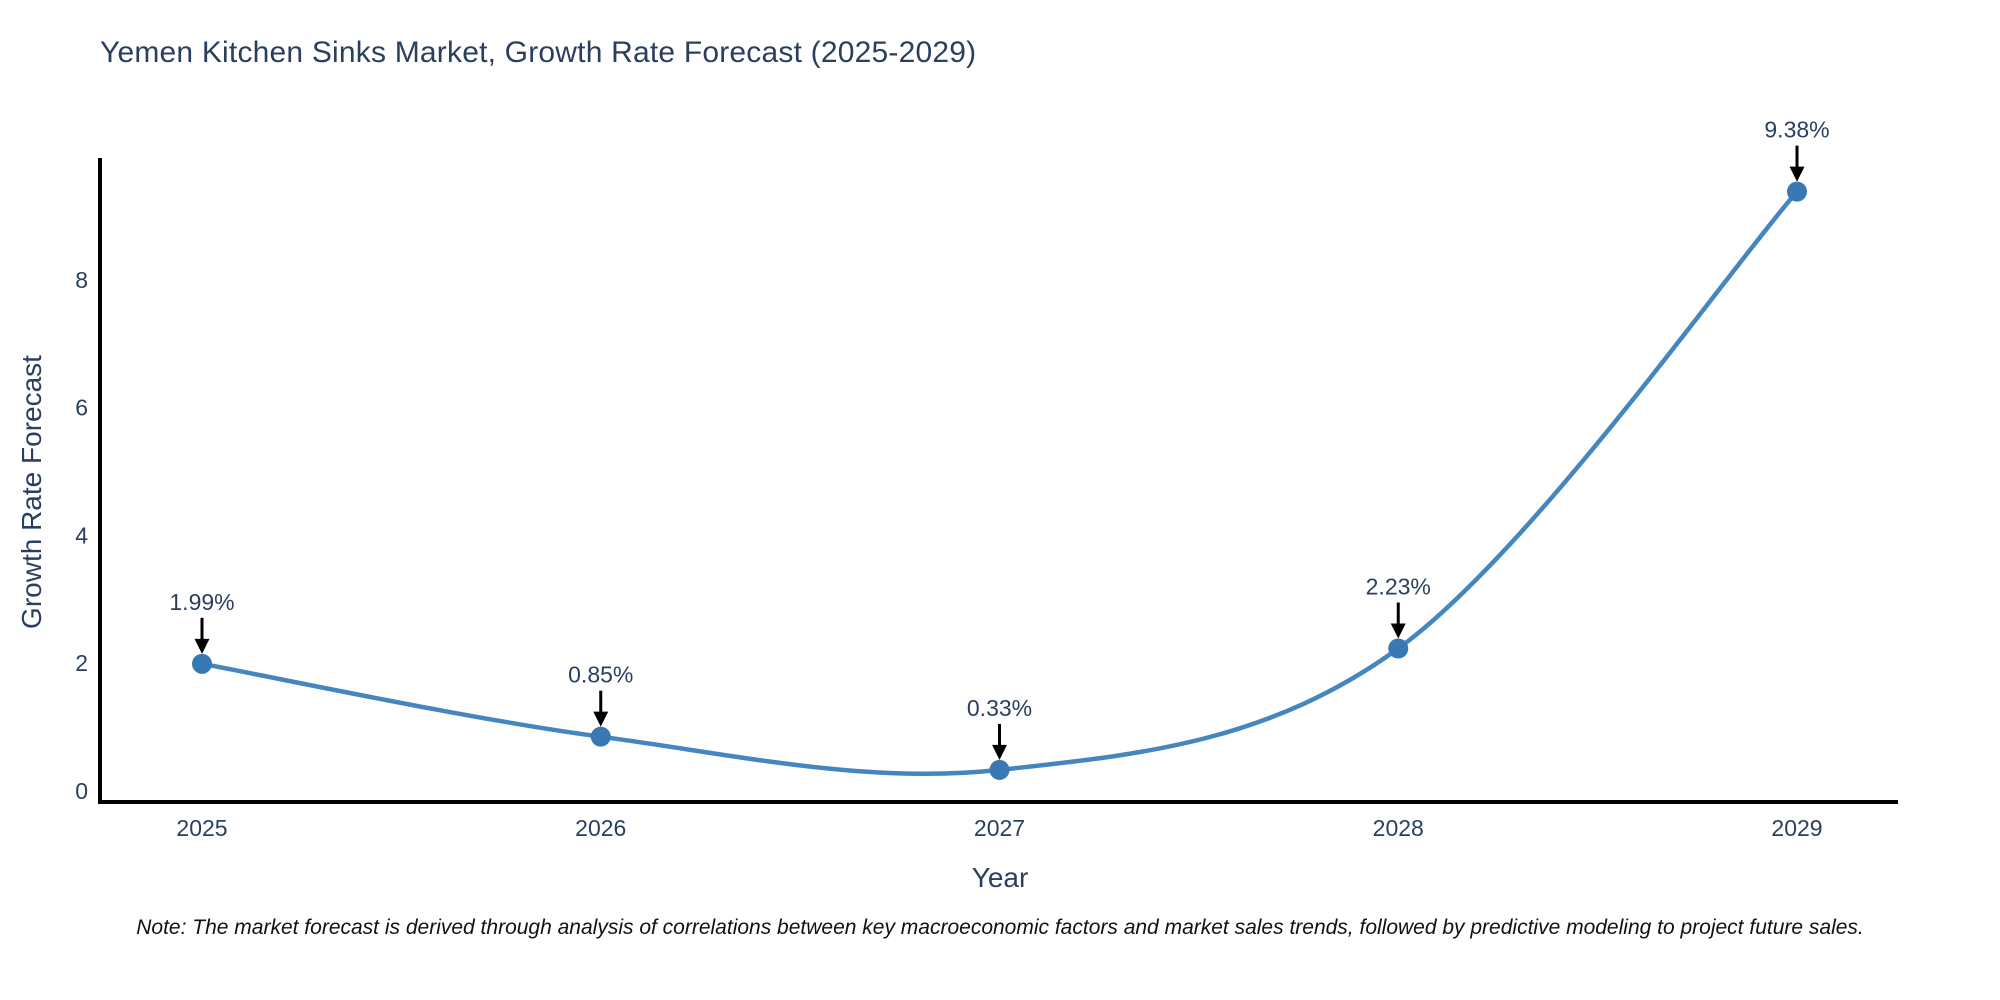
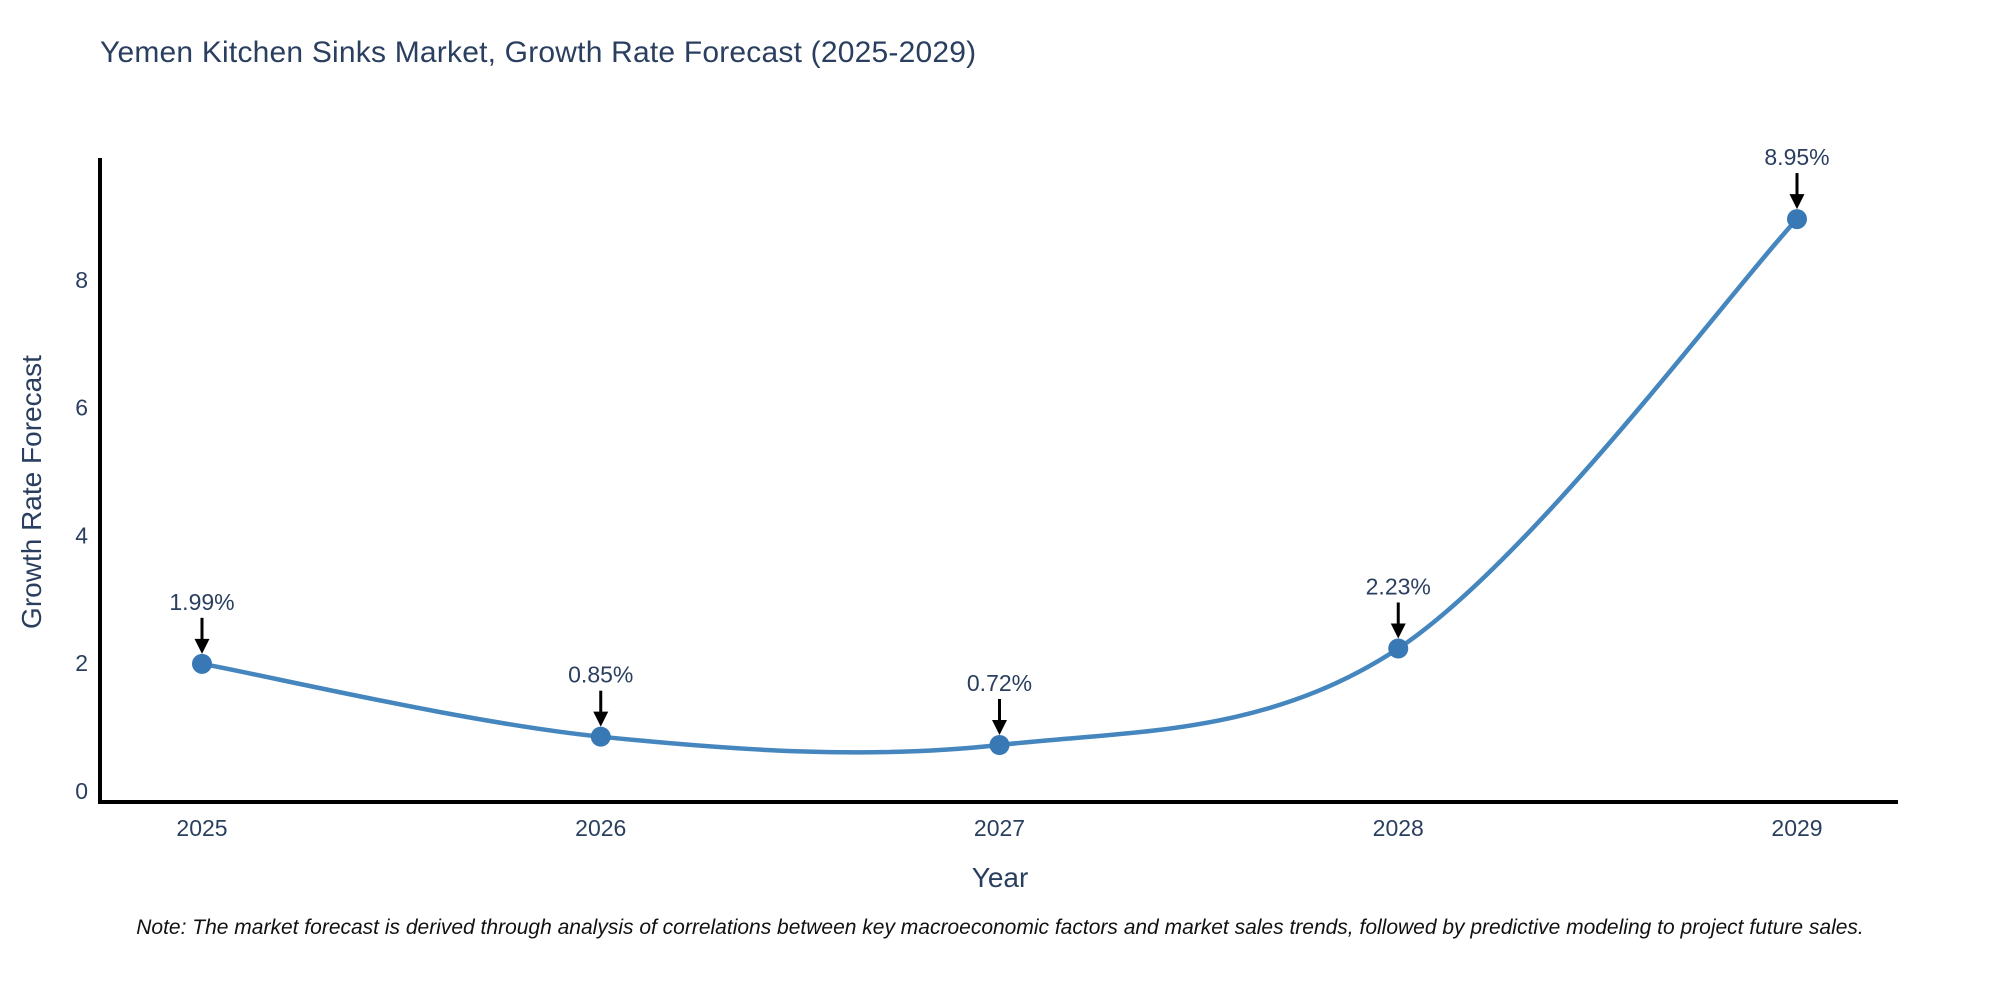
2027: 0.33% -> 0.72%
2029: 9.38% -> 8.95%
